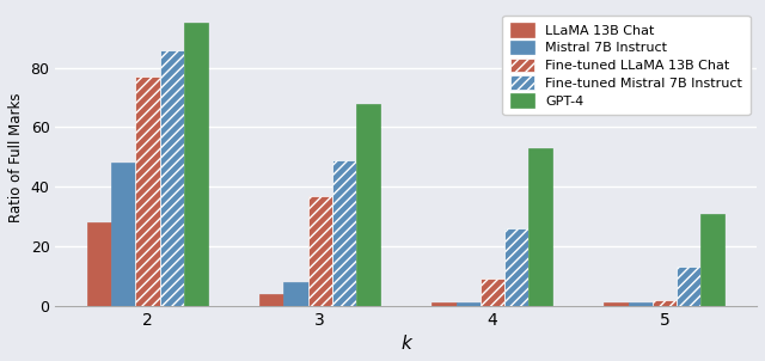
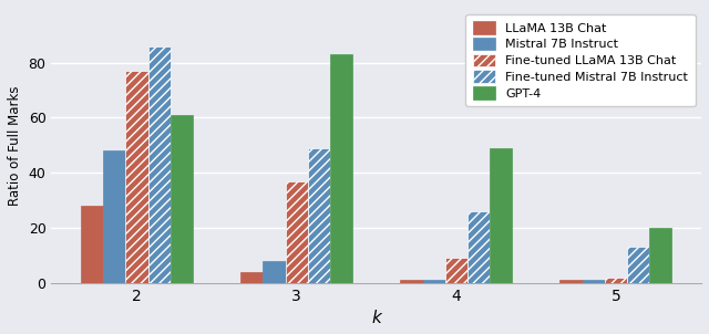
GPT-4/2: 95 -> 61
GPT-4/3: 68 -> 83
GPT-4/4: 53 -> 49
GPT-4/5: 31 -> 20
